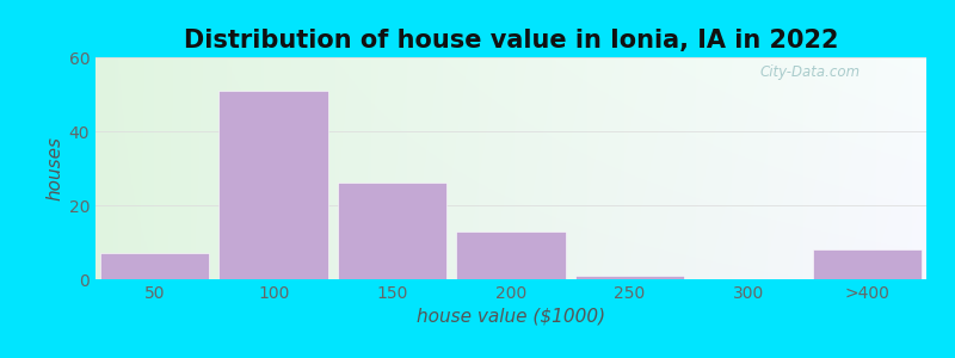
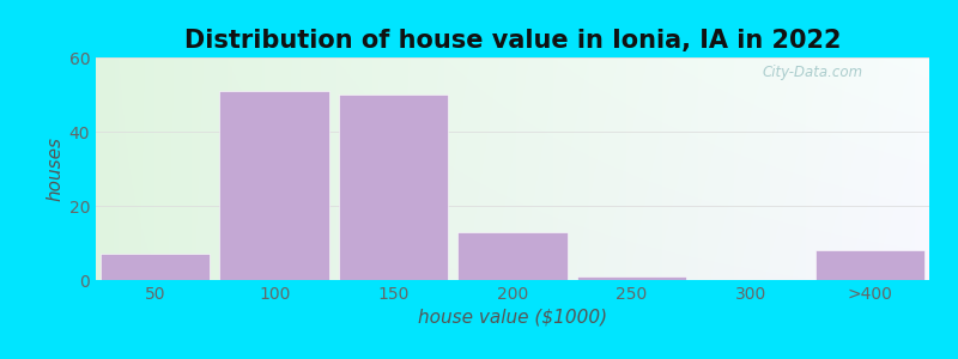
150: 26 -> 50
